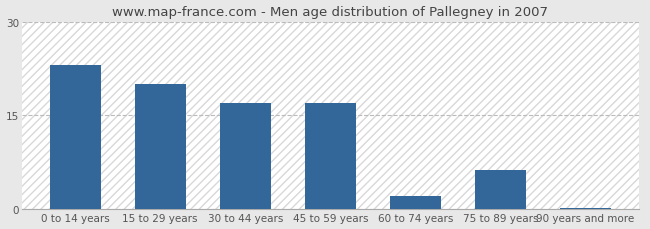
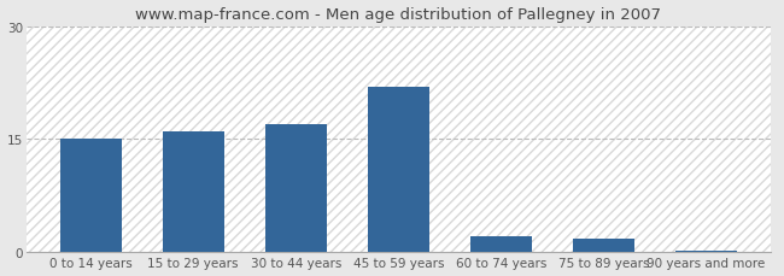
0 to 14 years: 23.0 -> 15.0
15 to 29 years: 20.0 -> 16.0
45 to 59 years: 17.0 -> 22.0
75 to 89 years: 6.2 -> 1.8
